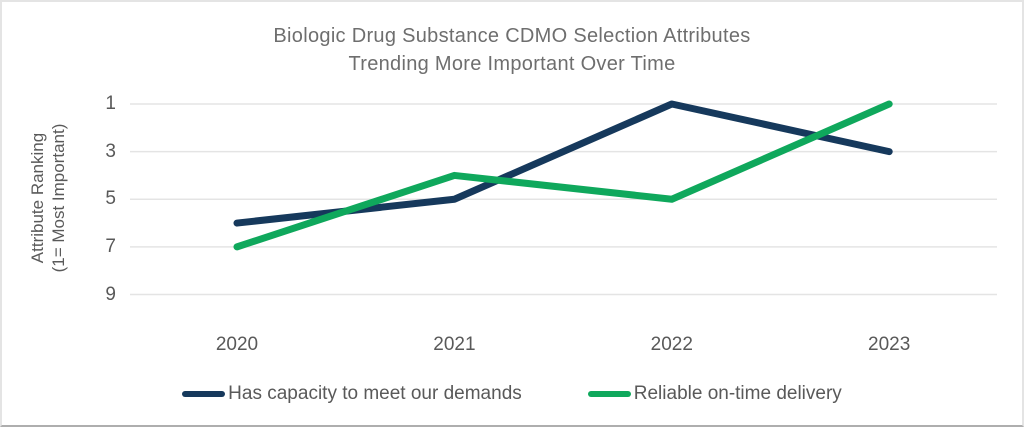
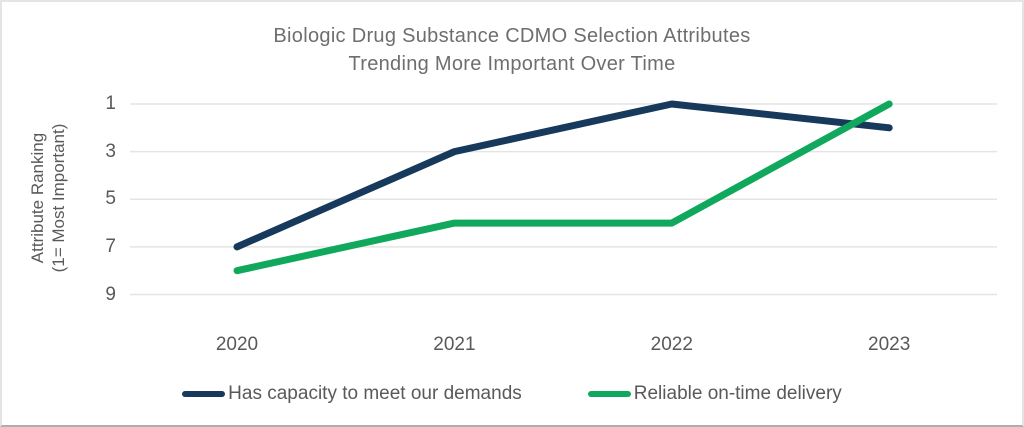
Has capacity to meet our demands/2020: 6 -> 7
Reliable on-time delivery/2020: 7 -> 8
Has capacity to meet our demands/2021: 5 -> 3
Reliable on-time delivery/2021: 4 -> 6
Reliable on-time delivery/2022: 5 -> 6
Has capacity to meet our demands/2023: 3 -> 2
